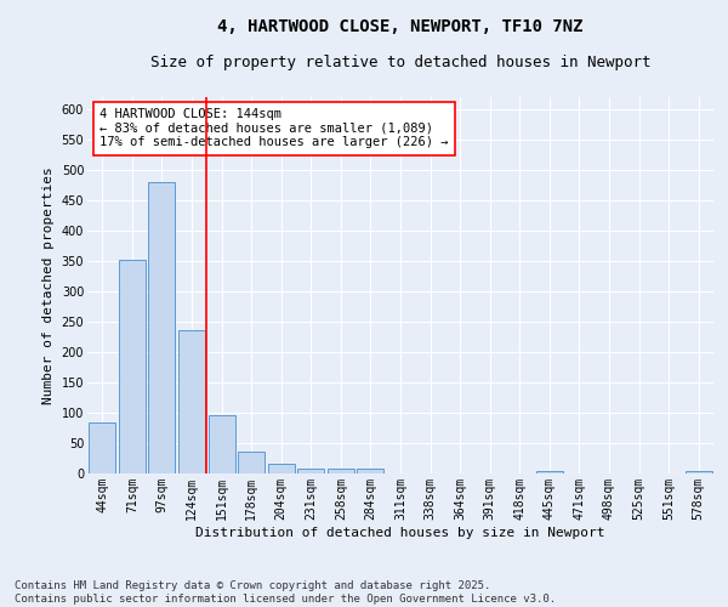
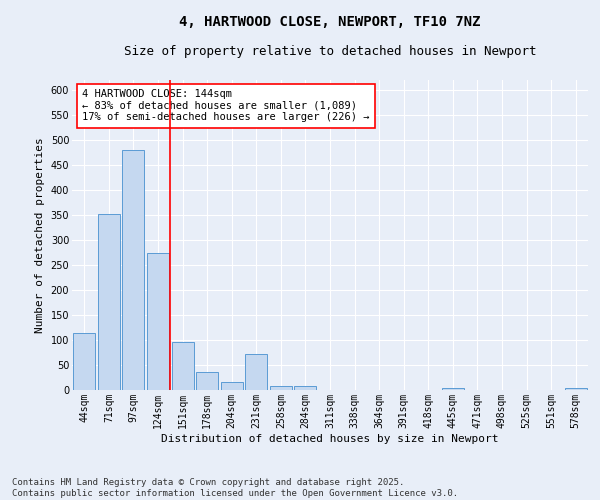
44sqm: 85 -> 114
124sqm: 236 -> 274
231sqm: 8 -> 72
